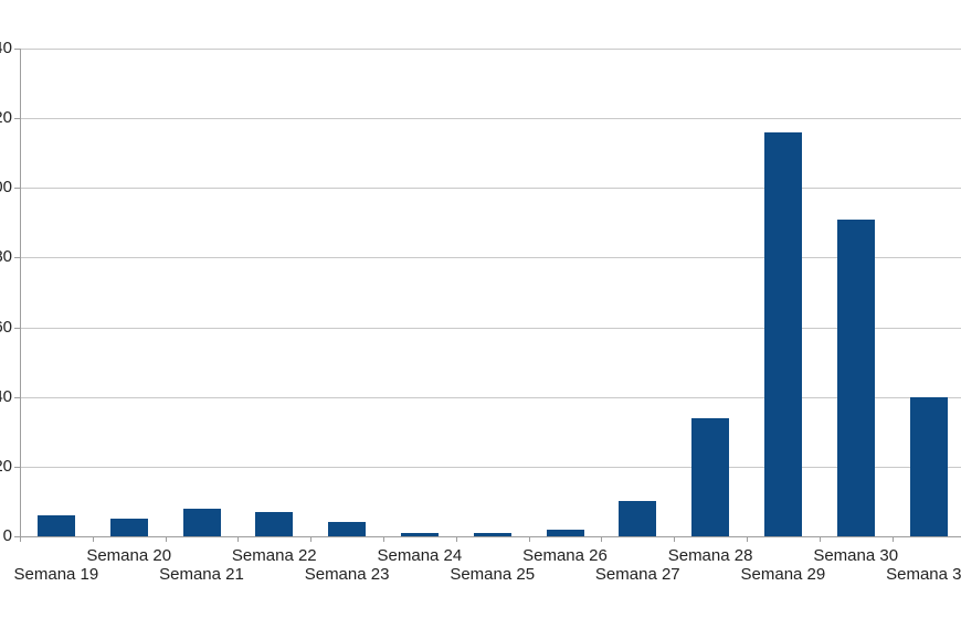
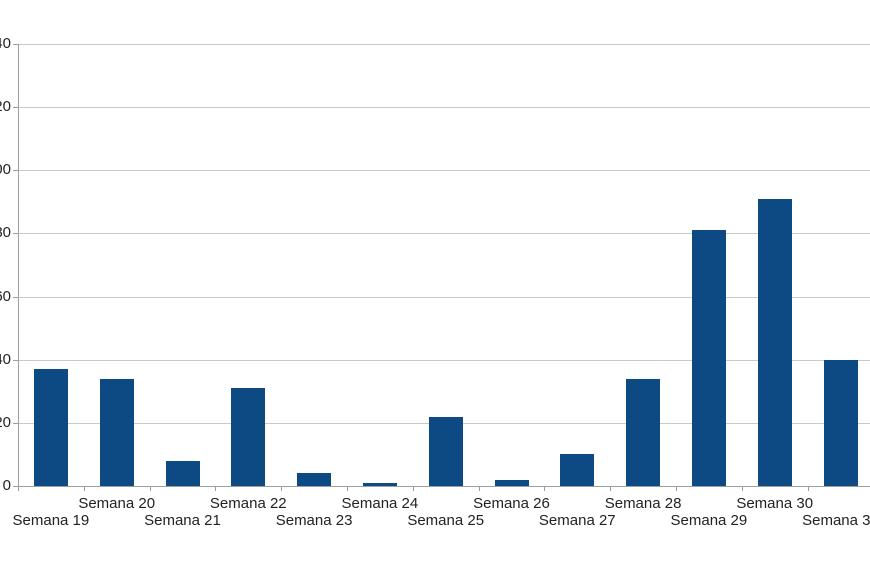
Semana 19: 6 -> 37
Semana 20: 5 -> 34
Semana 22: 7 -> 31
Semana 25: 1 -> 22
Semana 29: 116 -> 81
